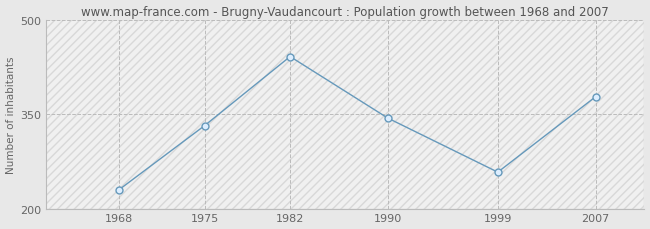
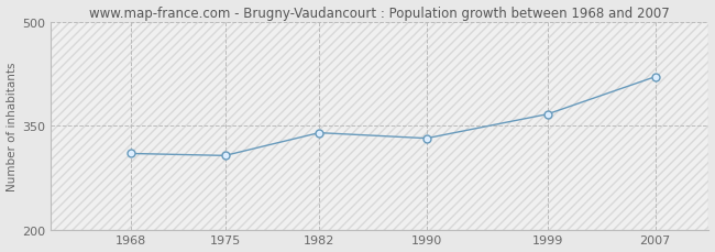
1968: 230 -> 310
1975: 332 -> 307
1982: 442 -> 340
1990: 344 -> 332
1999: 258 -> 367
2007: 378 -> 421
